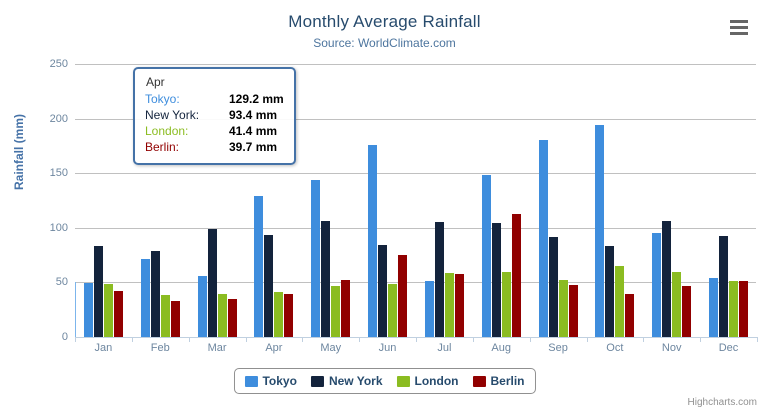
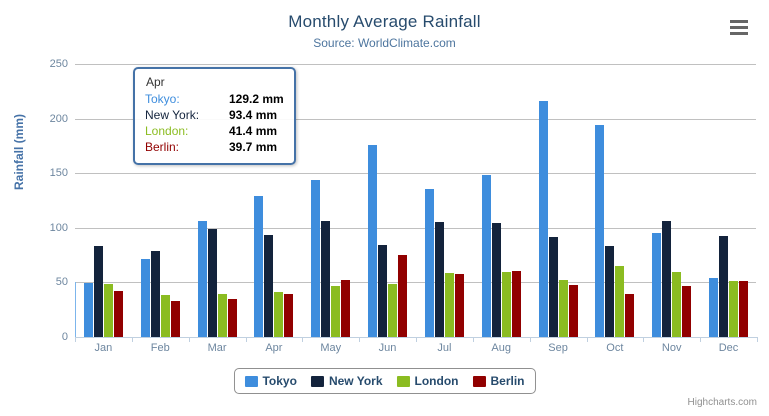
Tokyo/Mar: 56 -> 106
Tokyo/Jul: 51 -> 136
Berlin/Aug: 113 -> 60
Tokyo/Sep: 180 -> 216
